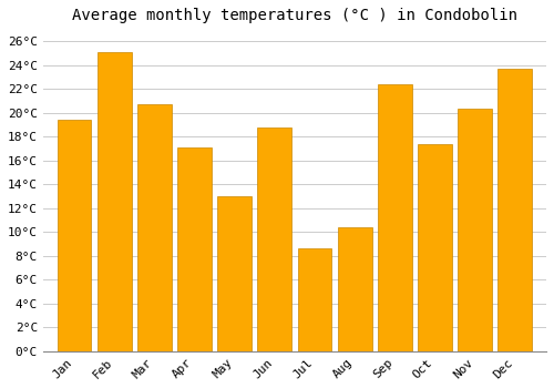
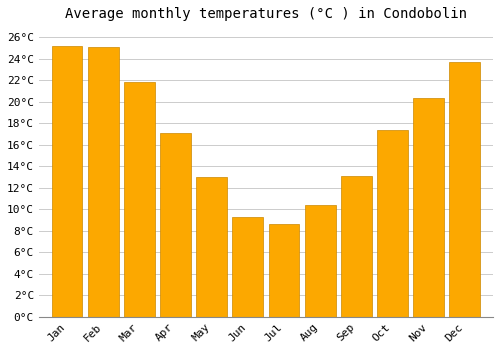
Jan: 19.4°C -> 25.2°C
Mar: 20.7°C -> 21.8°C
Jun: 18.8°C -> 9.3°C
Sep: 22.4°C -> 13.1°C
